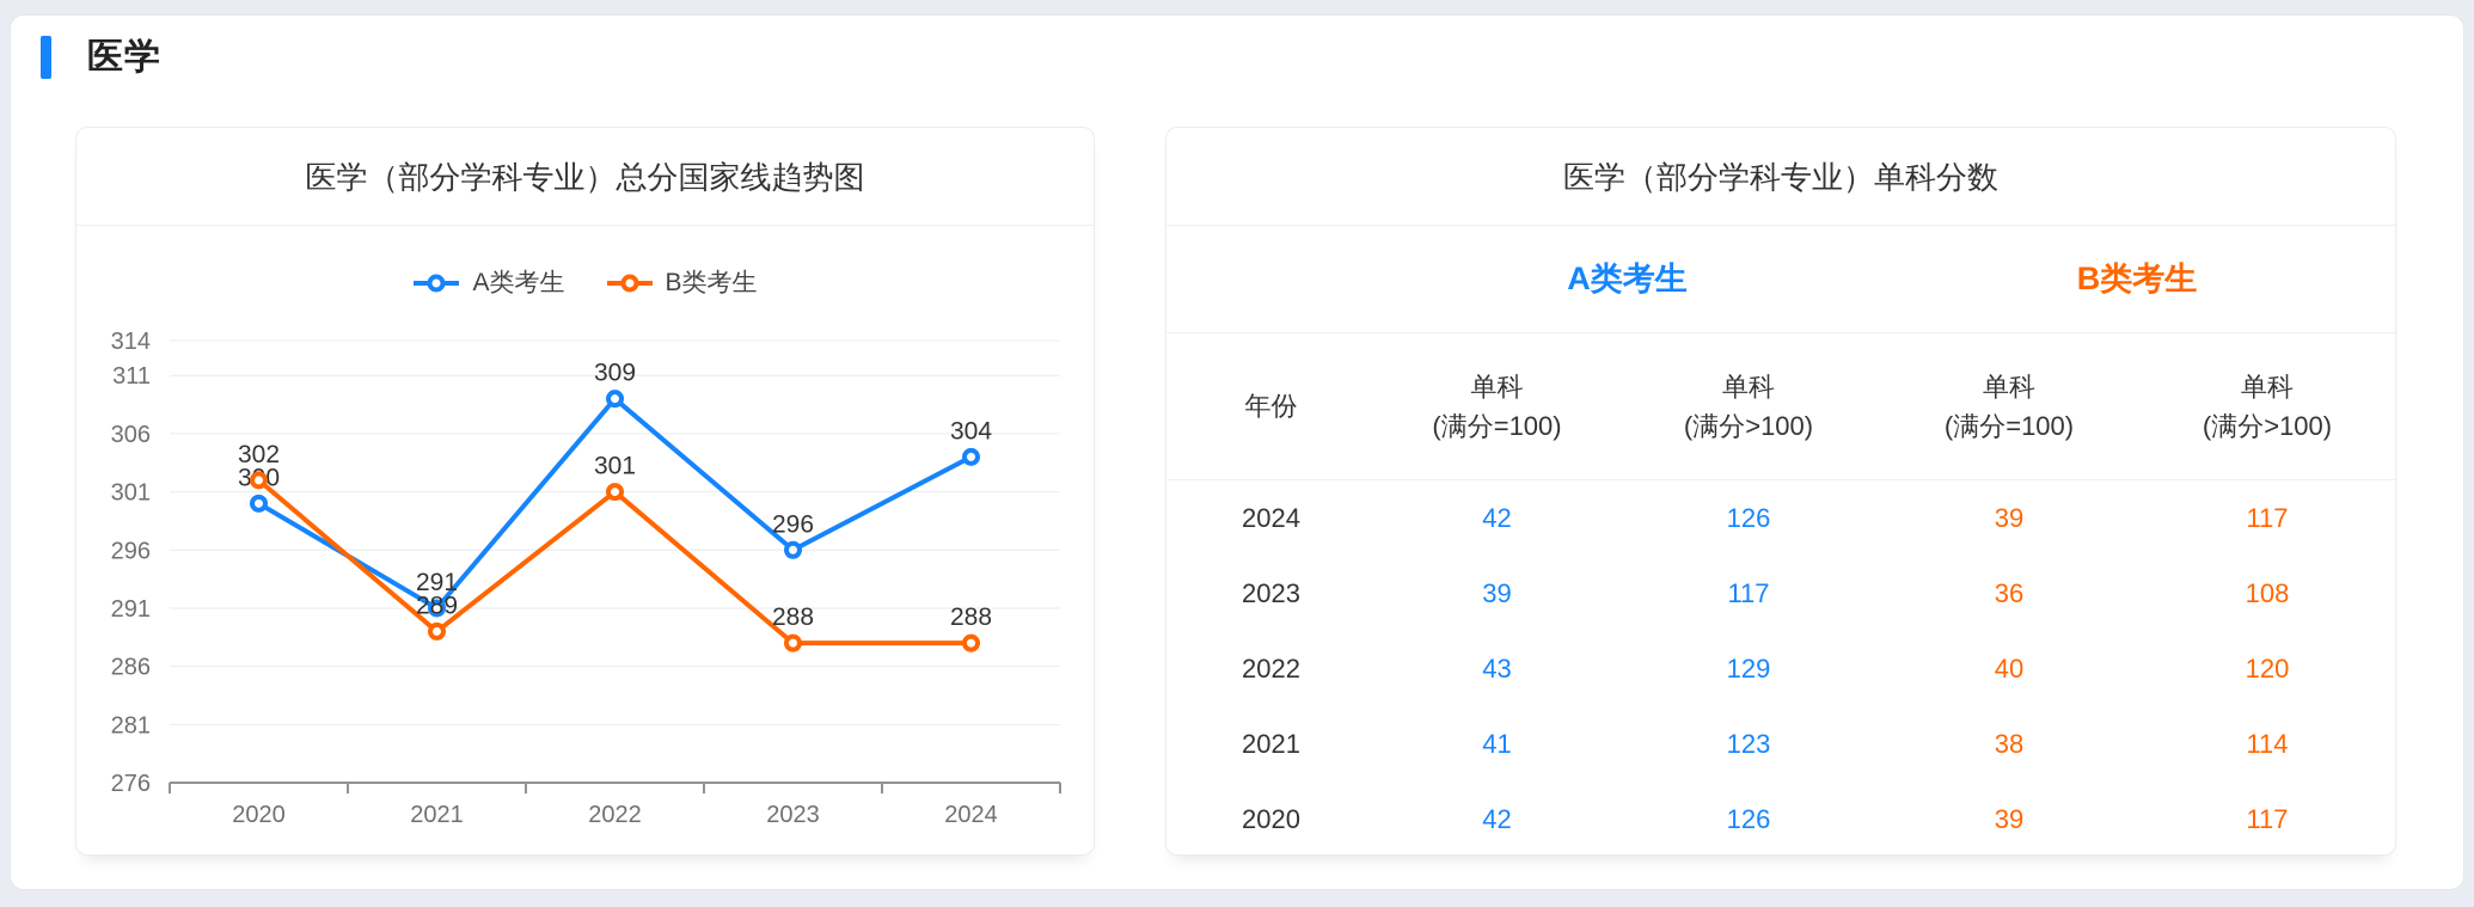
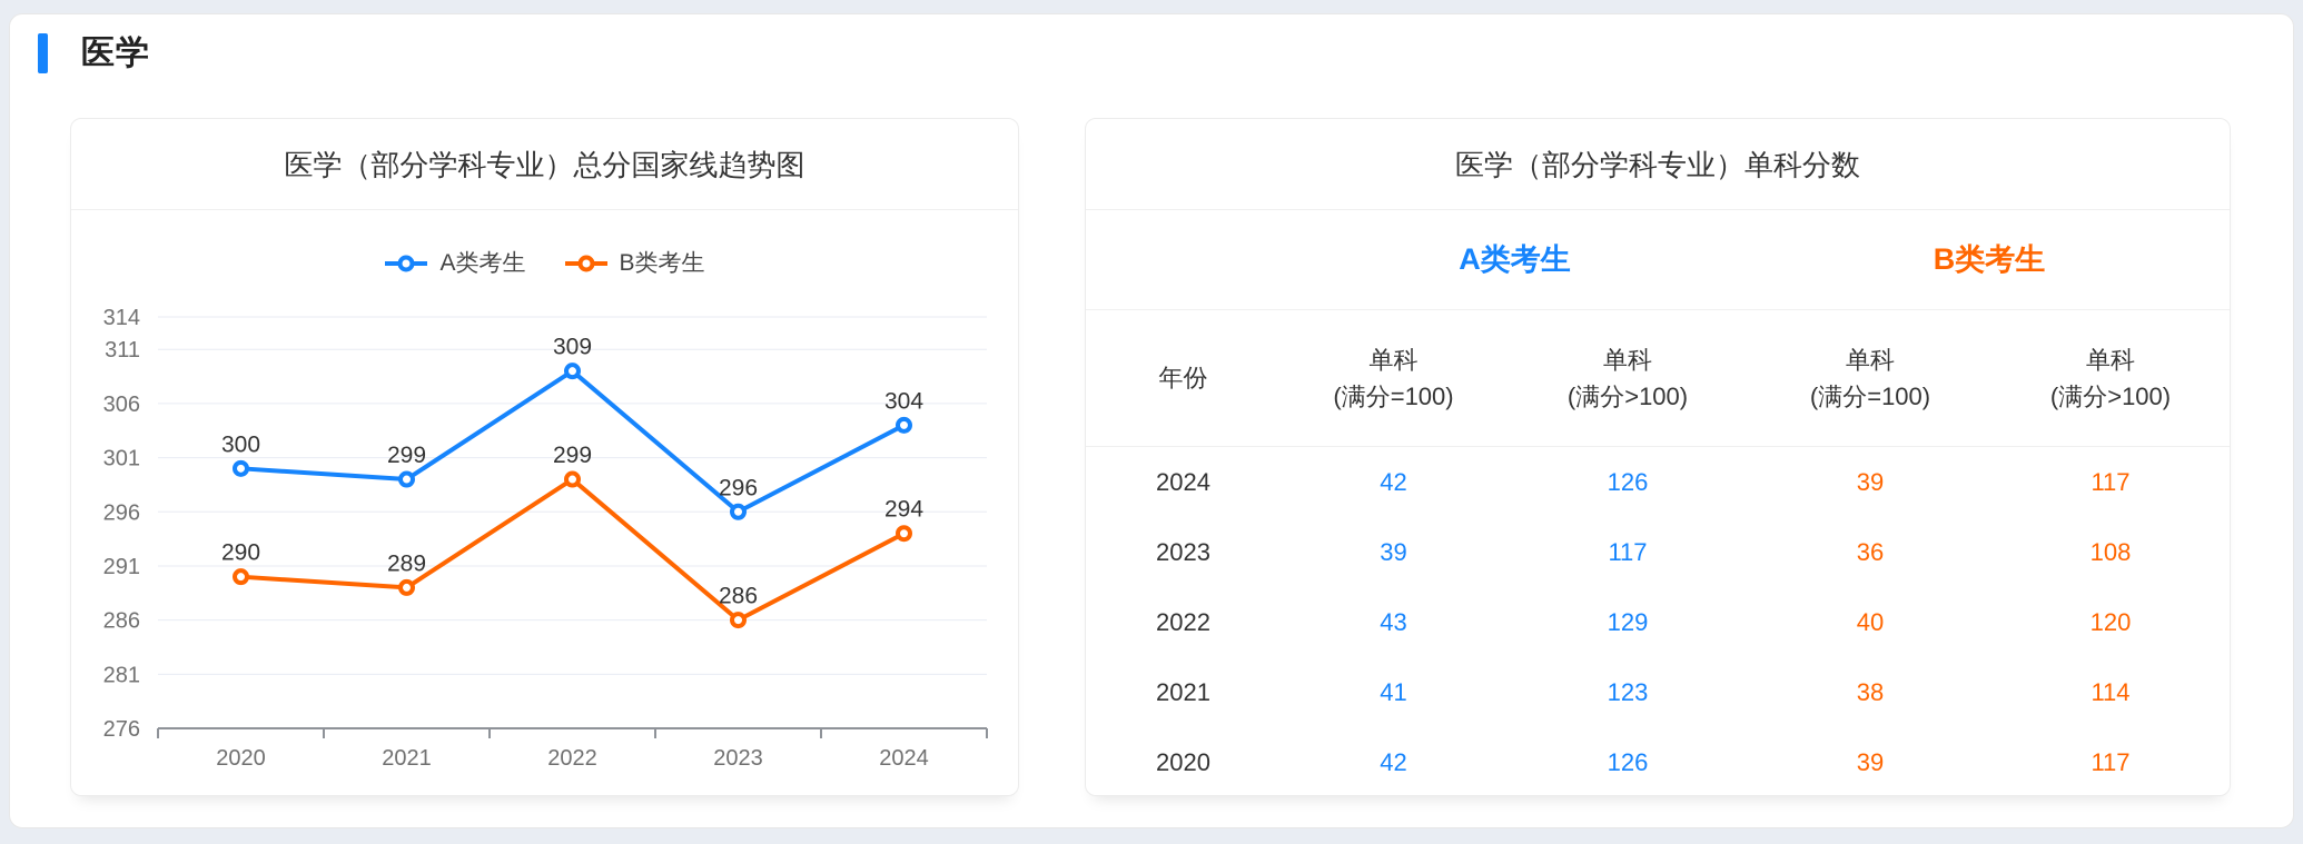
B类考生/2020: 302 -> 290
A类考生/2021: 291 -> 299
B类考生/2022: 301 -> 299
B类考生/2023: 288 -> 286
B类考生/2024: 288 -> 294
